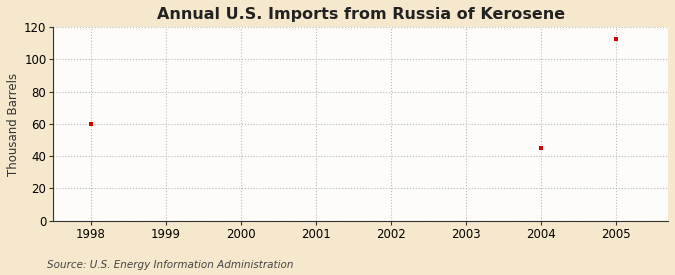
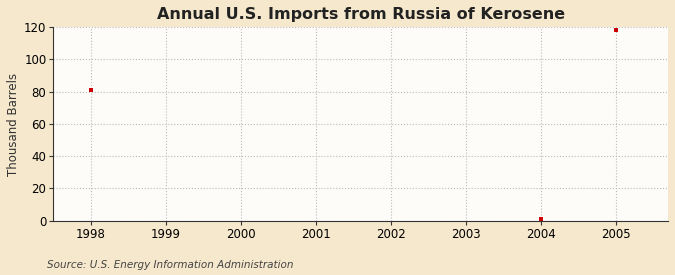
1998: 60 -> 81
2004: 45 -> 1
2005: 113 -> 118
